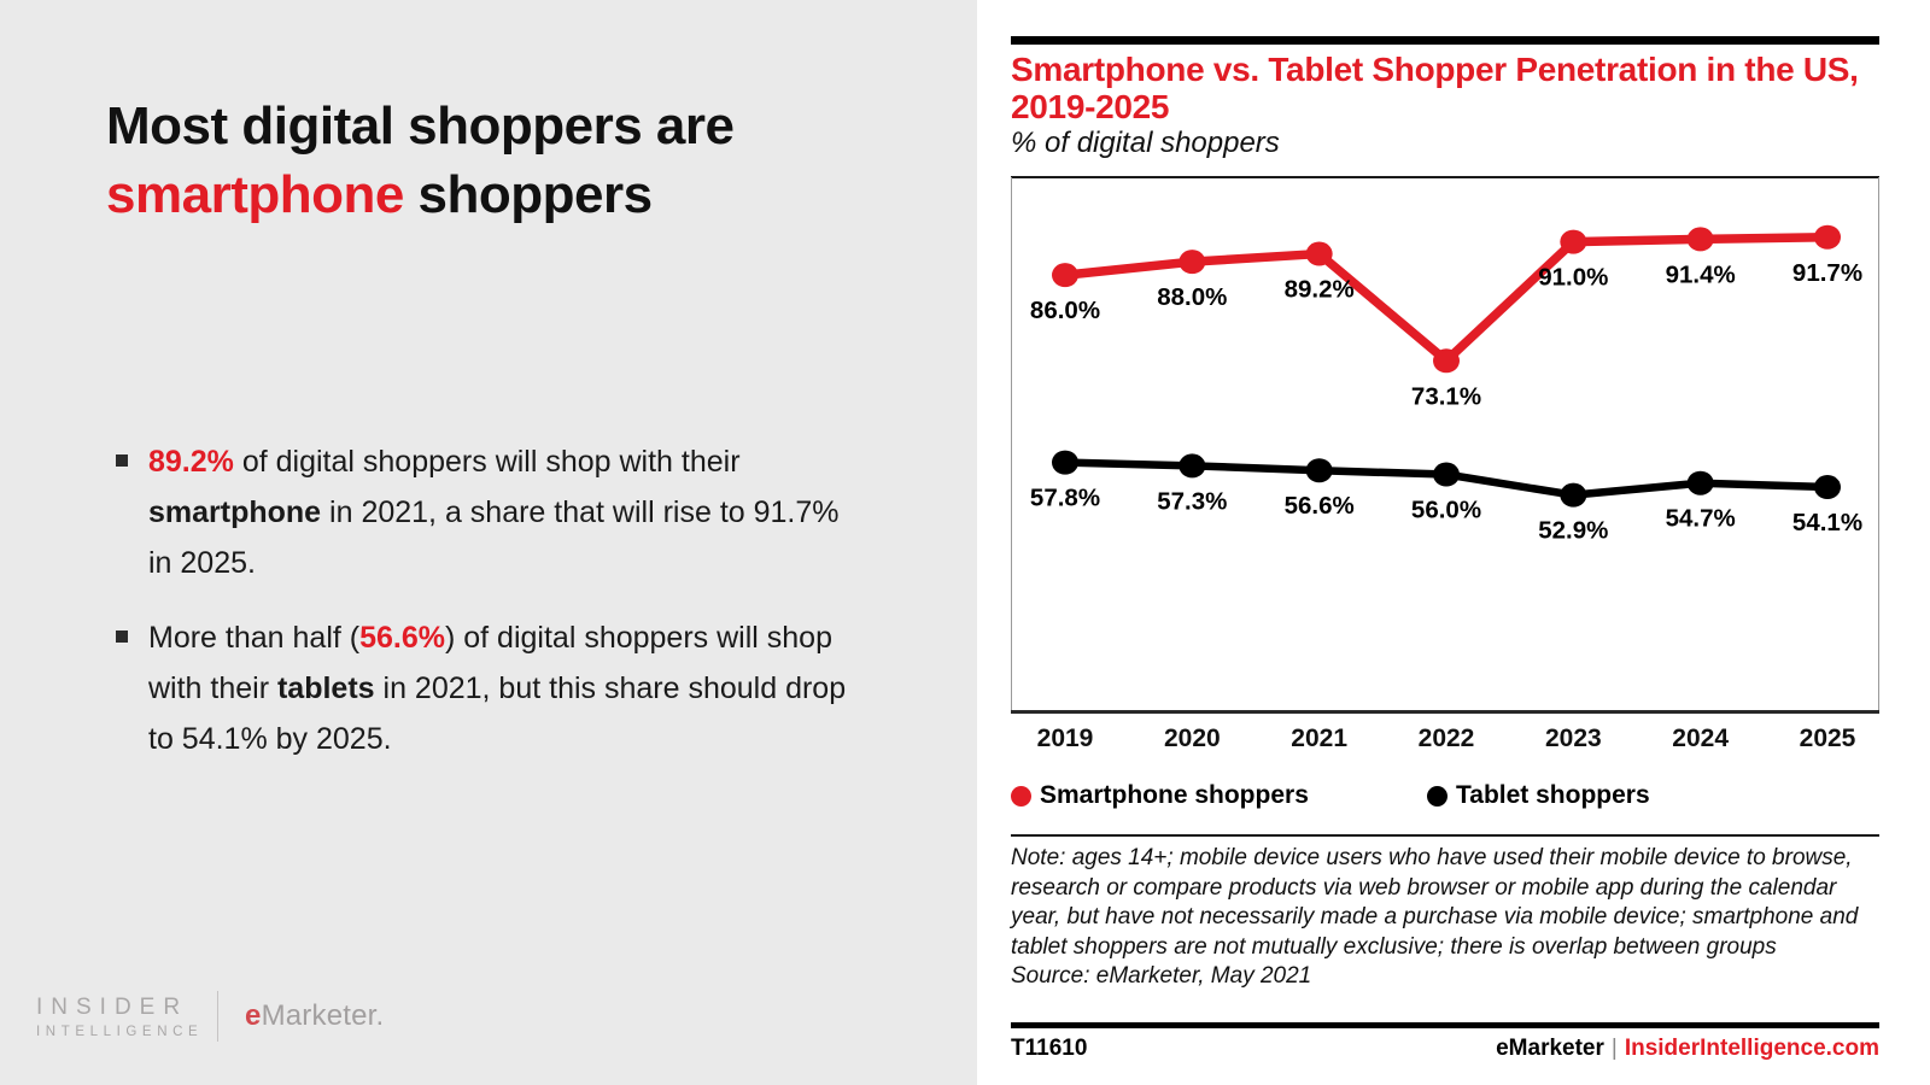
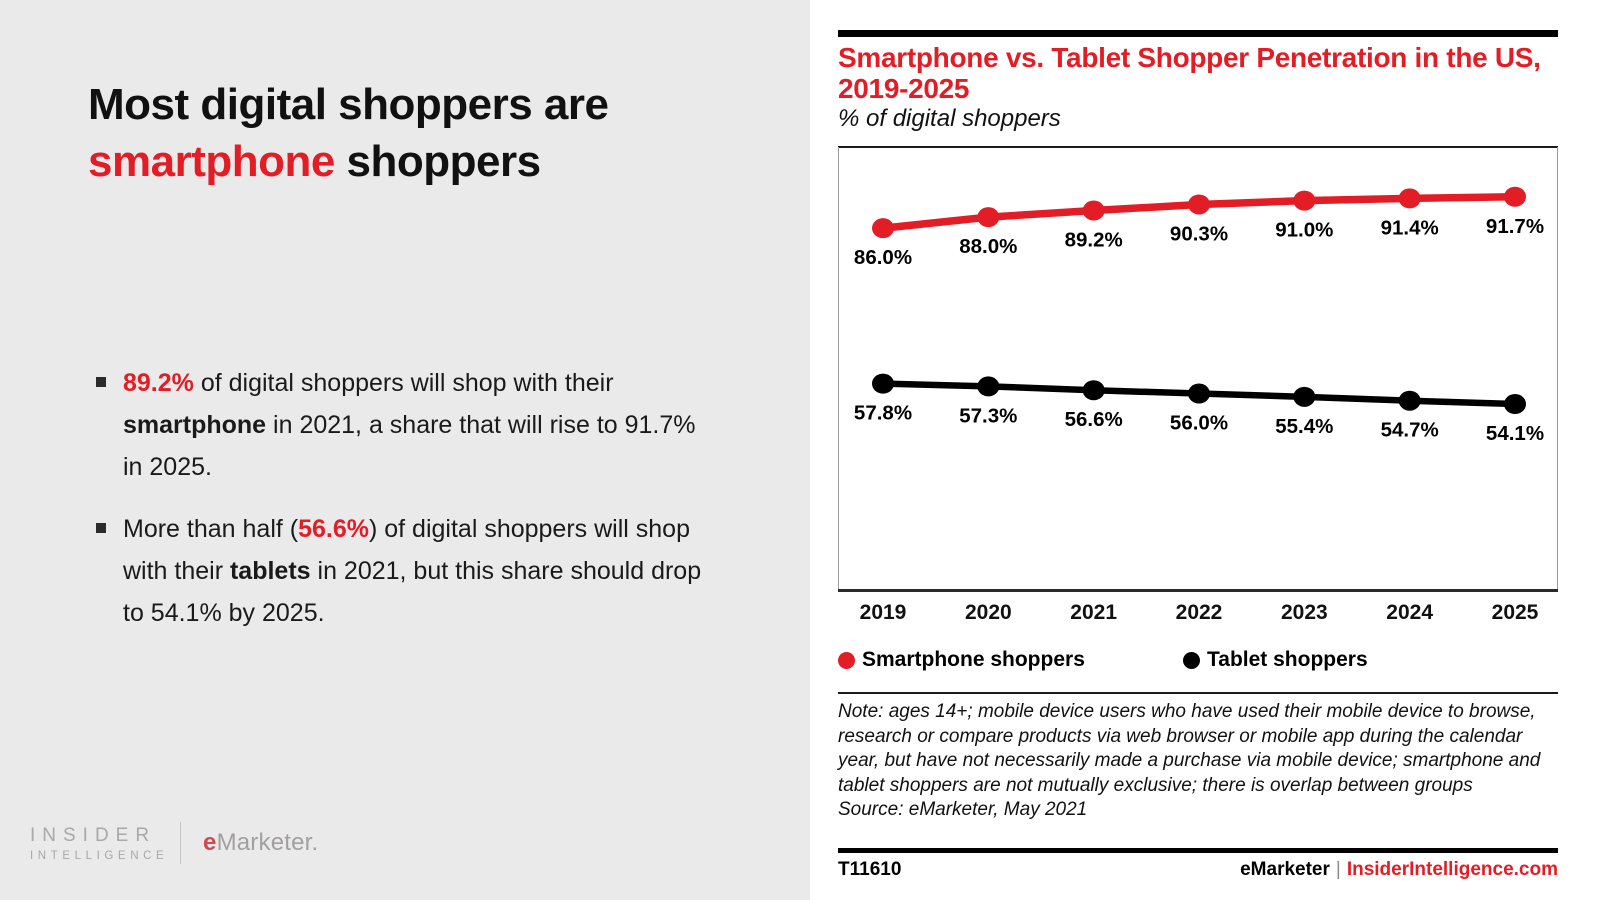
Smartphone shoppers/2022: 73.1% -> 90.3%
Tablet shoppers/2023: 52.9% -> 55.4%
